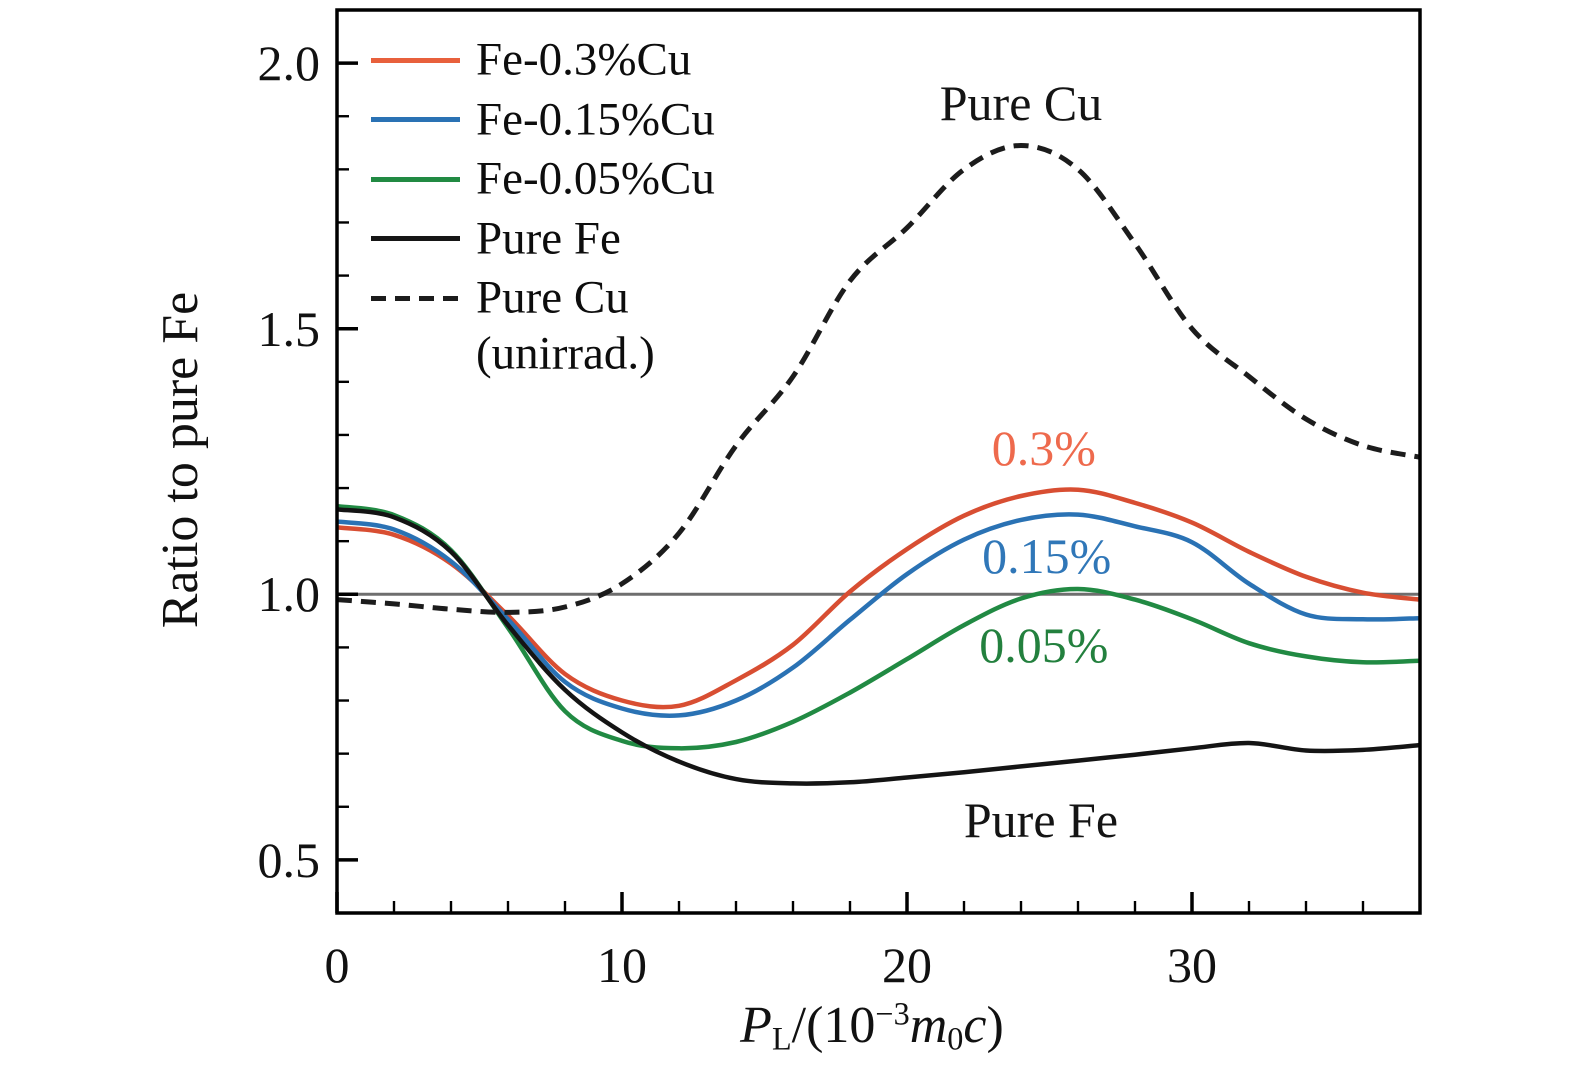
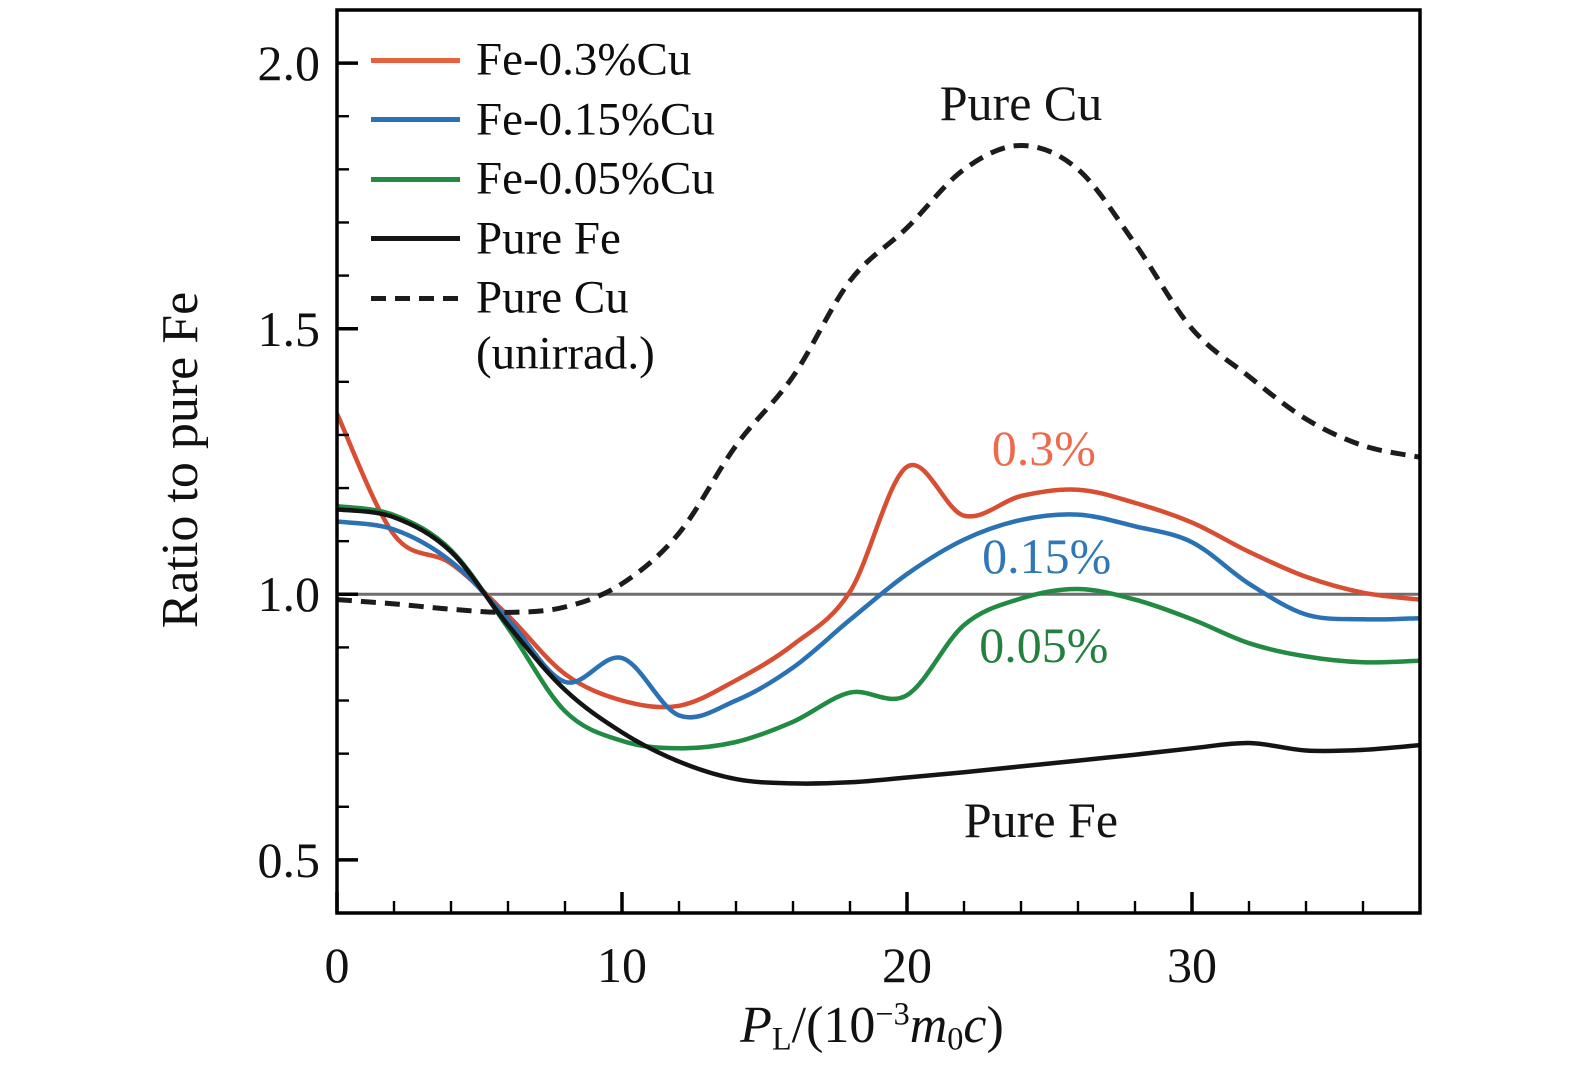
Fe-0.3%Cu/0: 1.13 -> 1.34
Fe-0.15%Cu/10: 0.79 -> 0.88
Fe-0.3%Cu/20: 1.08 -> 1.24
Fe-0.05%Cu/20: 0.88 -> 0.81
